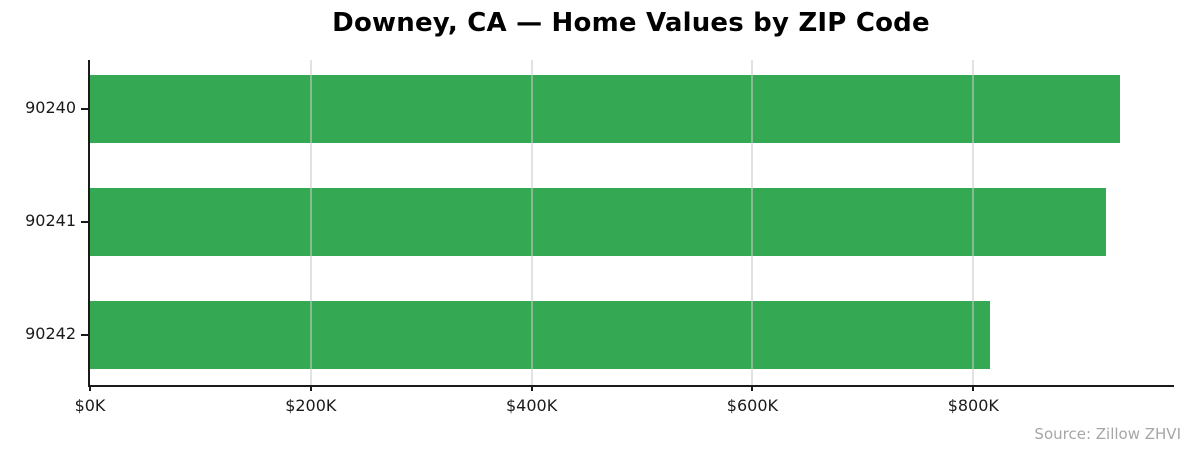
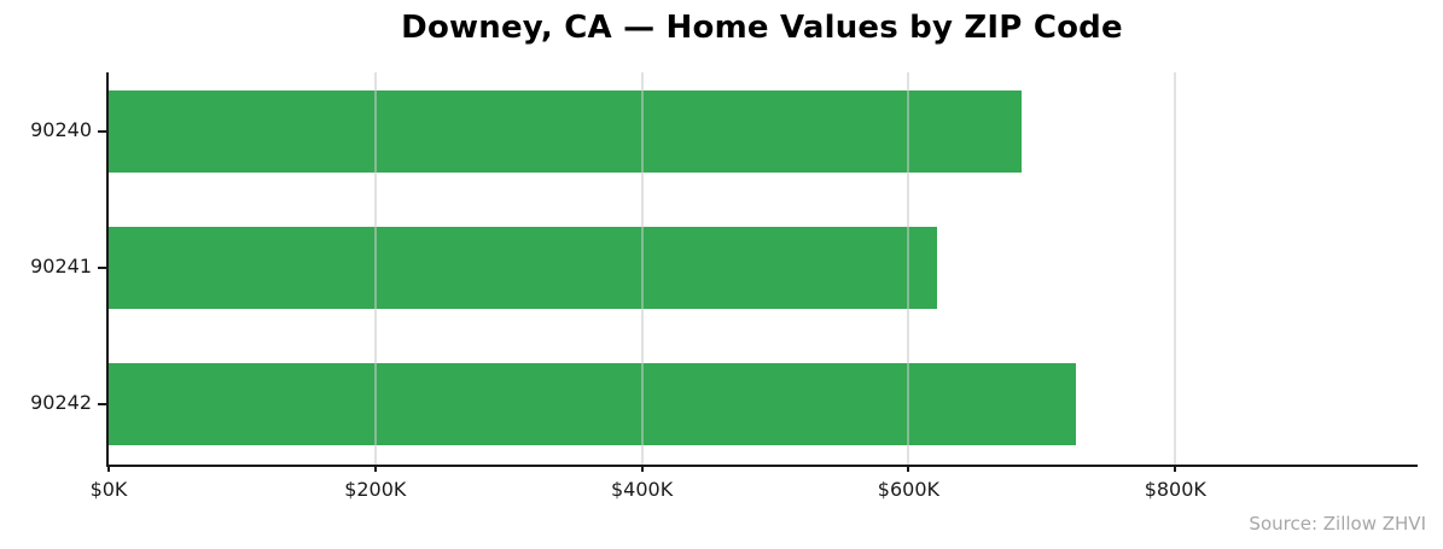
90240: $933K -> $685K
90241: $920K -> $621K
90242: $815K -> $725K
